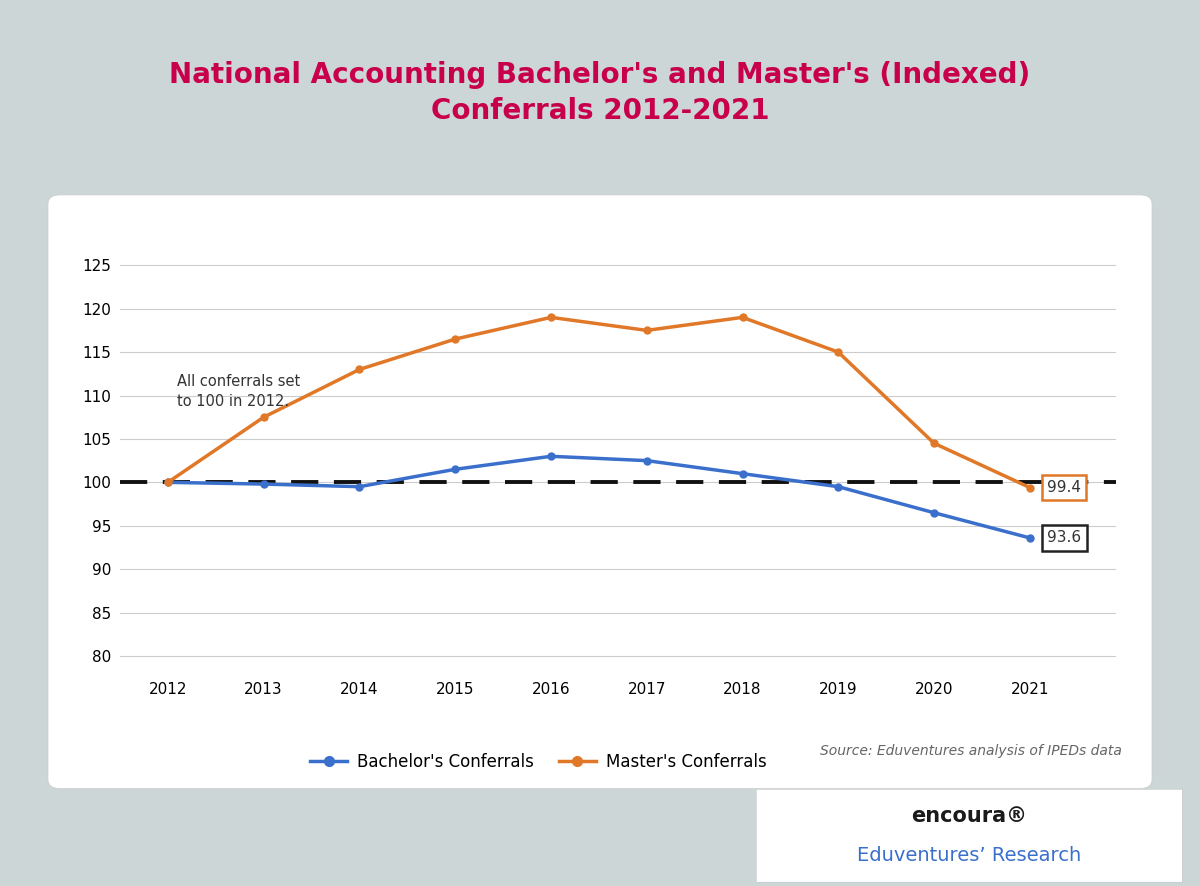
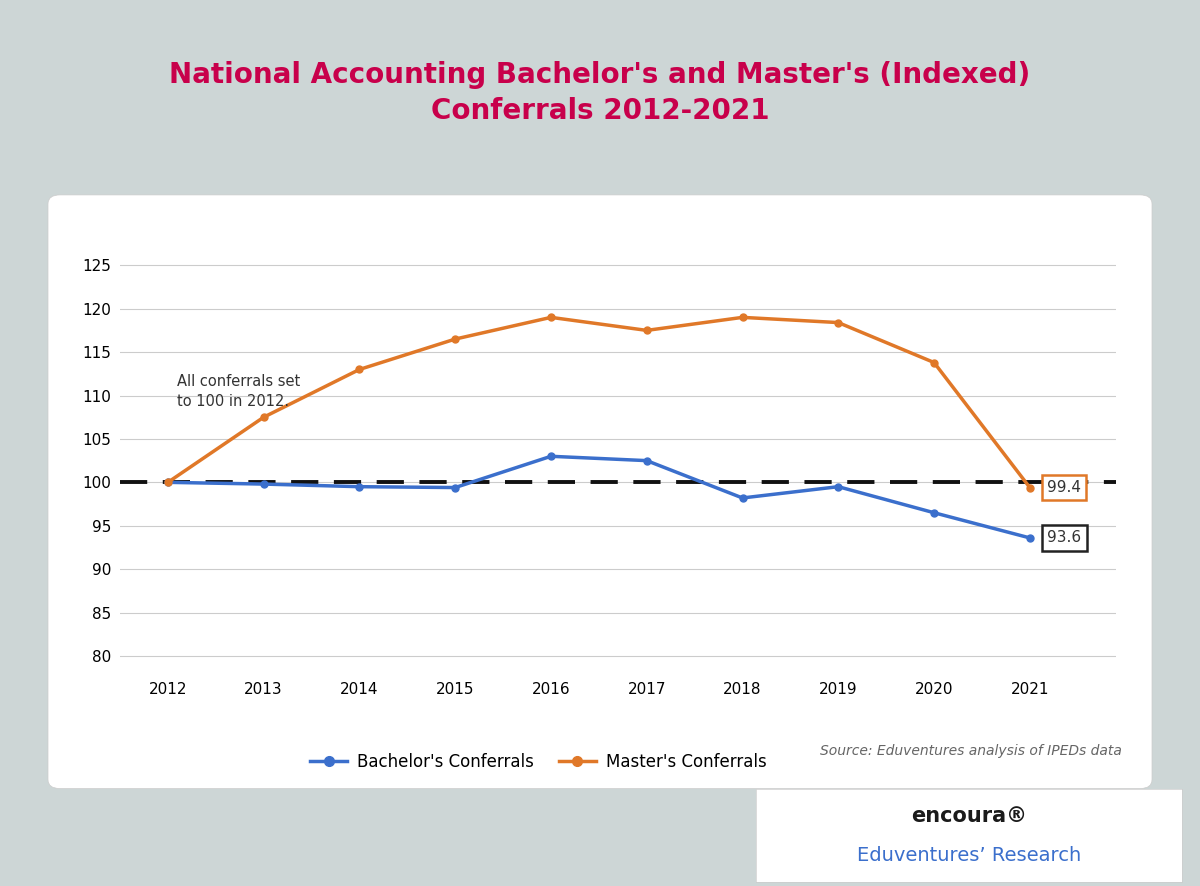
Bachelor's Conferrals/2015: 101.5 -> 99.4
Bachelor's Conferrals/2018: 101.0 -> 98.2
Master's Conferrals/2019: 115.0 -> 118.4
Master's Conferrals/2020: 104.5 -> 113.8
